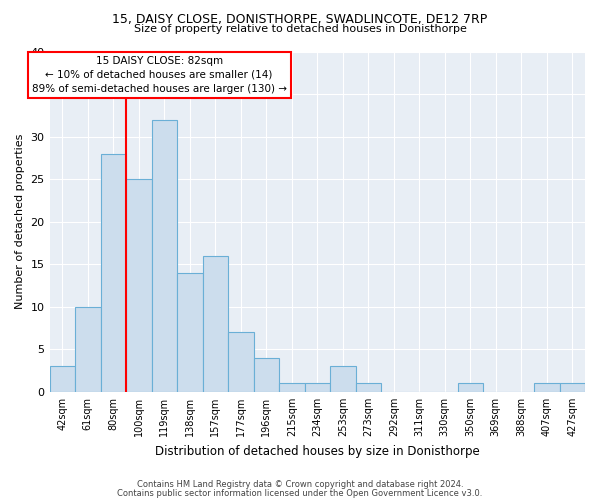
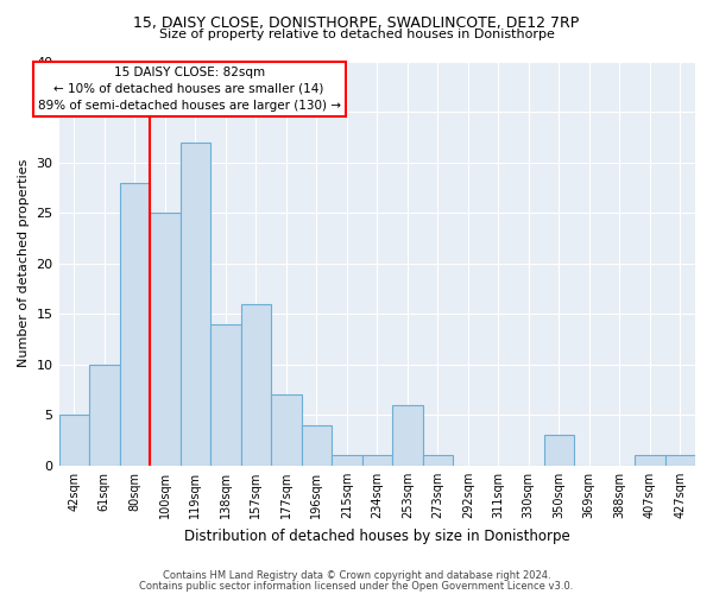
42sqm: 3 -> 5
253sqm: 3 -> 6
350sqm: 1 -> 3
